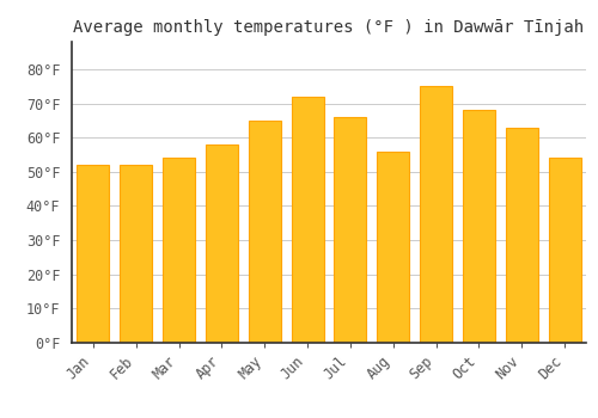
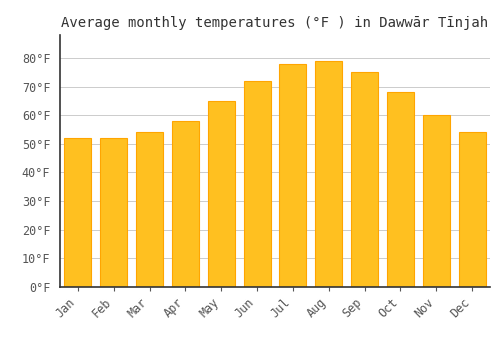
Jul: 66°F -> 78°F
Aug: 56°F -> 79°F
Nov: 63°F -> 60°F
